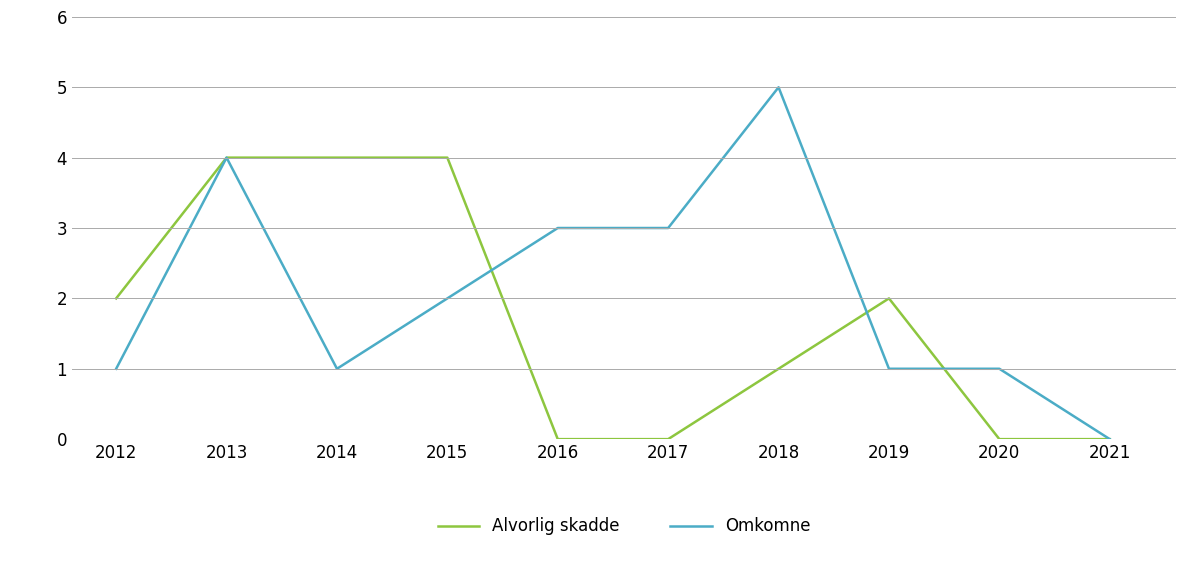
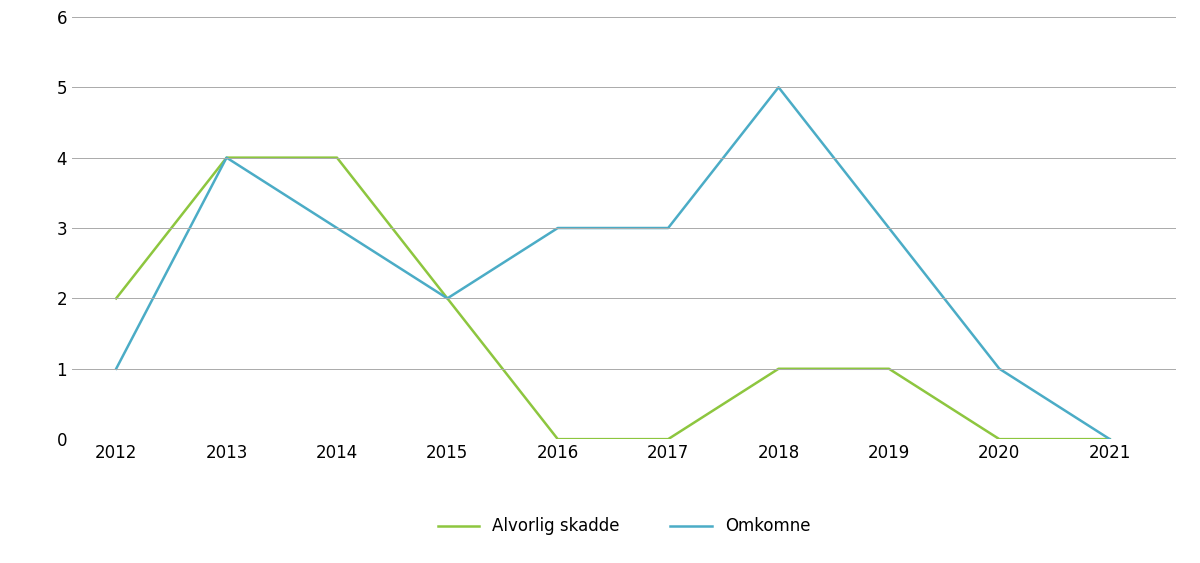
Omkomne/2014: 1 -> 3
Alvorlig skadde/2015: 4 -> 2
Alvorlig skadde/2019: 2 -> 1
Omkomne/2019: 1 -> 3
